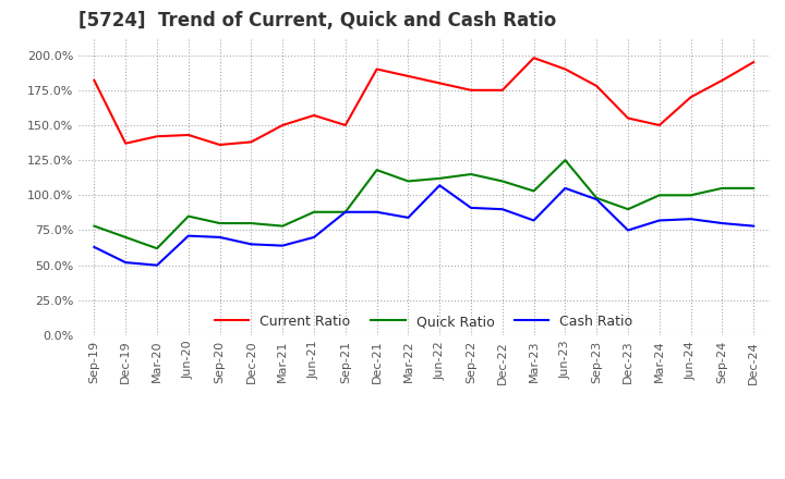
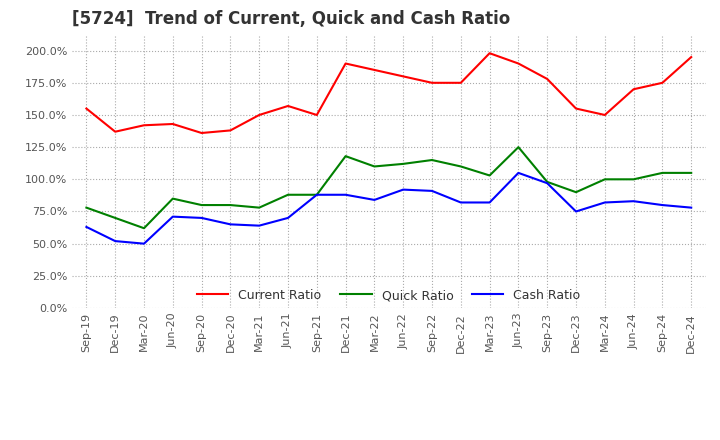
Current Ratio/Sep-19: 182% -> 155%
Cash Ratio/Jun-22: 107% -> 92%
Cash Ratio/Dec-22: 90% -> 82%
Current Ratio/Sep-24: 182% -> 175%
